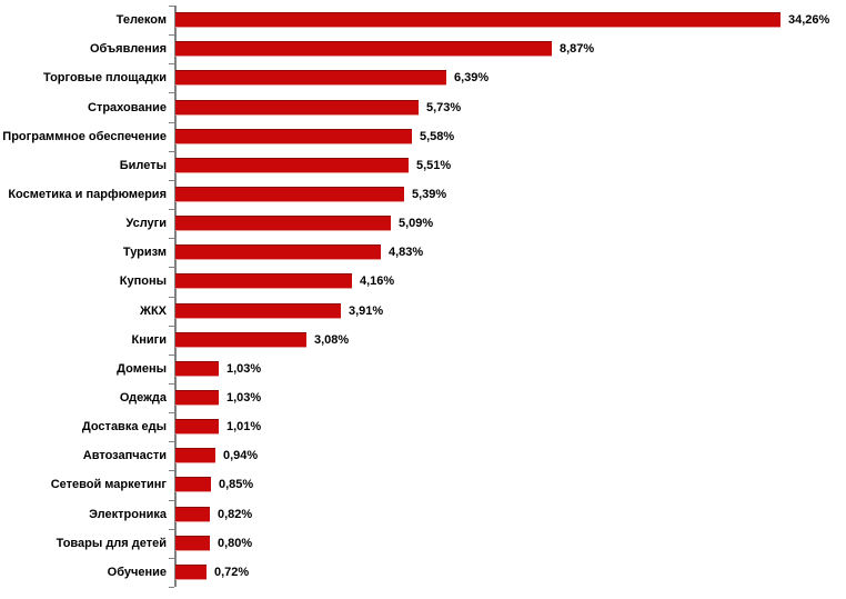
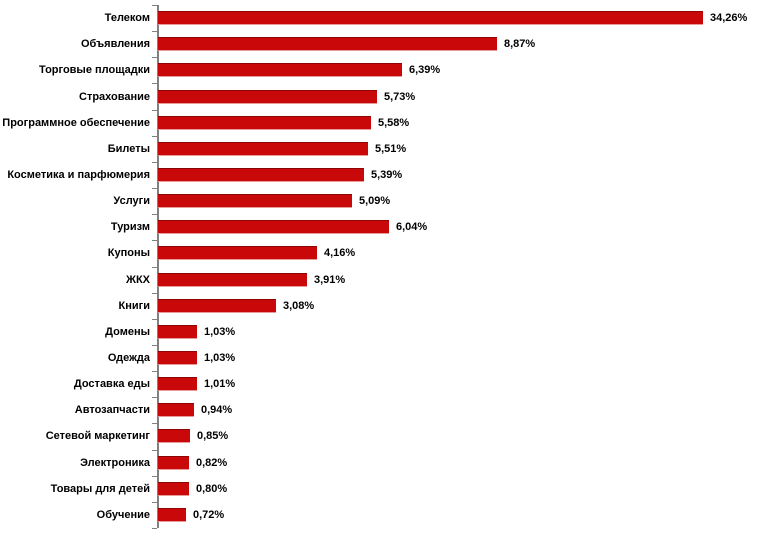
Туризм: 4,83% -> 6,04%
